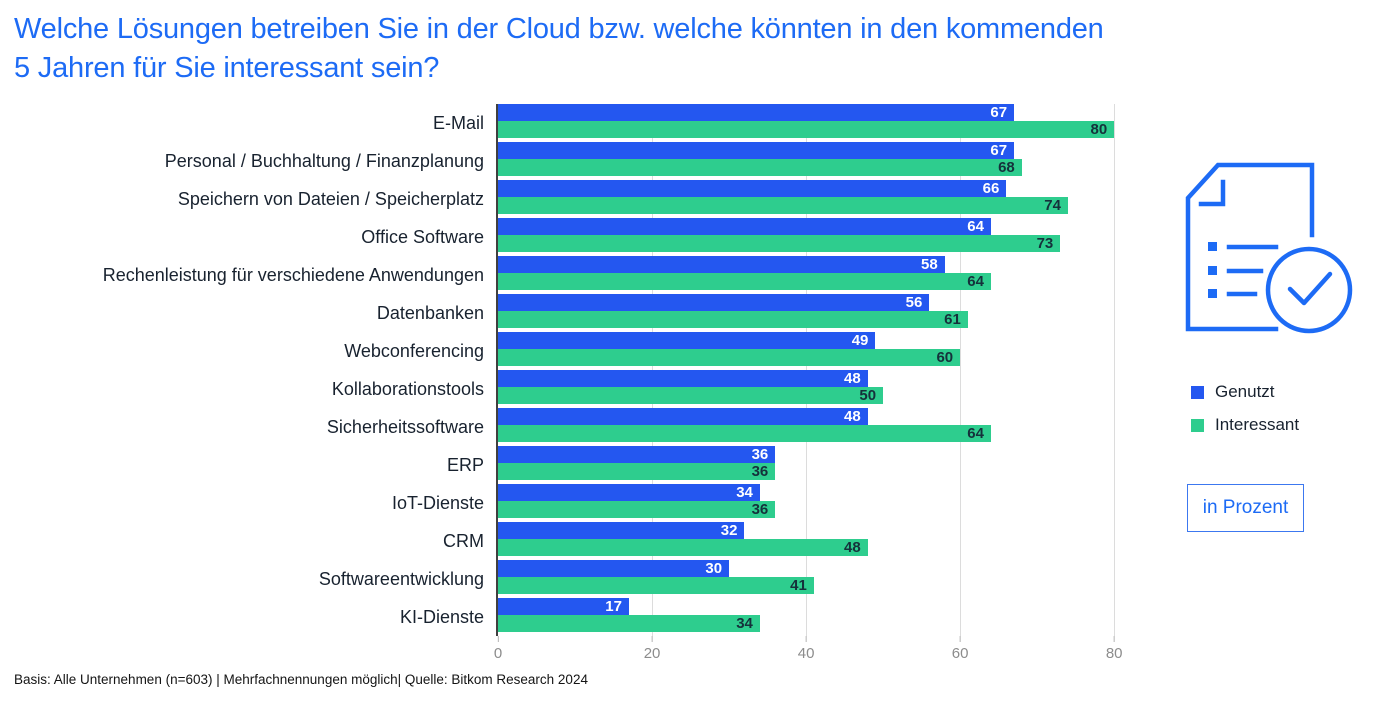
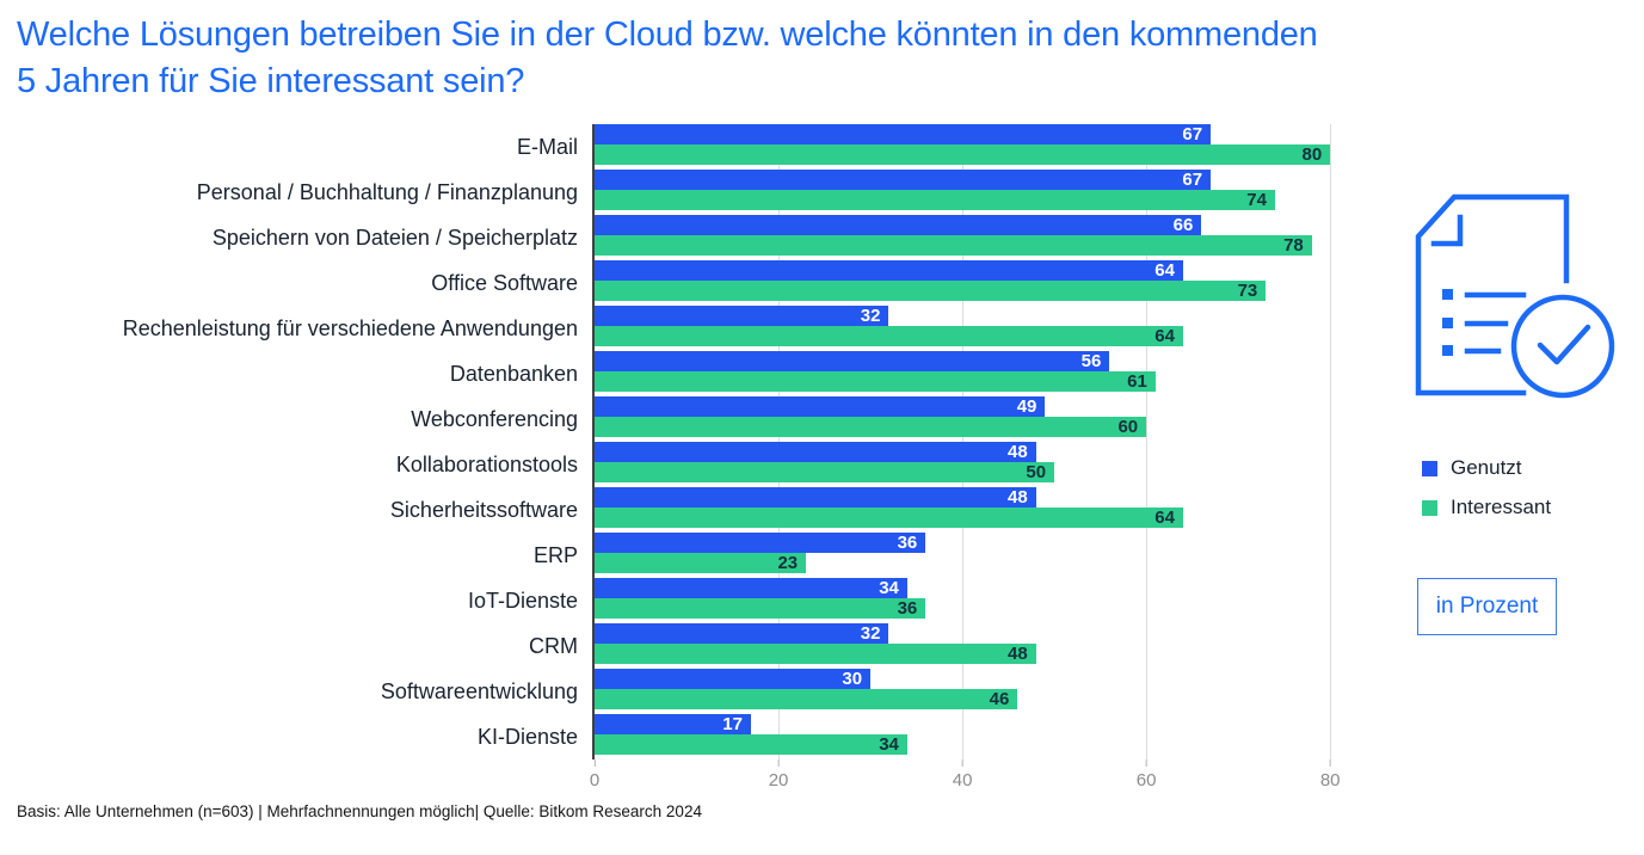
Interessant/Personal / Buchhaltung / Finanzplanung: 68 -> 74
Interessant/Speichern von Dateien / Speicherplatz: 74 -> 78
Genutzt/Rechenleistung für verschiedene Anwendungen: 58 -> 32
Interessant/ERP: 36 -> 23
Interessant/Softwareentwicklung: 41 -> 46
